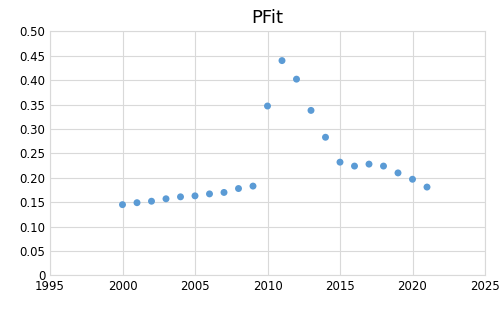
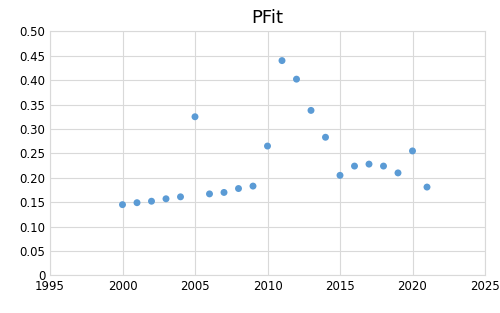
2005: 0.163 -> 0.325
2010: 0.347 -> 0.265
2015: 0.232 -> 0.205
2020: 0.197 -> 0.255
